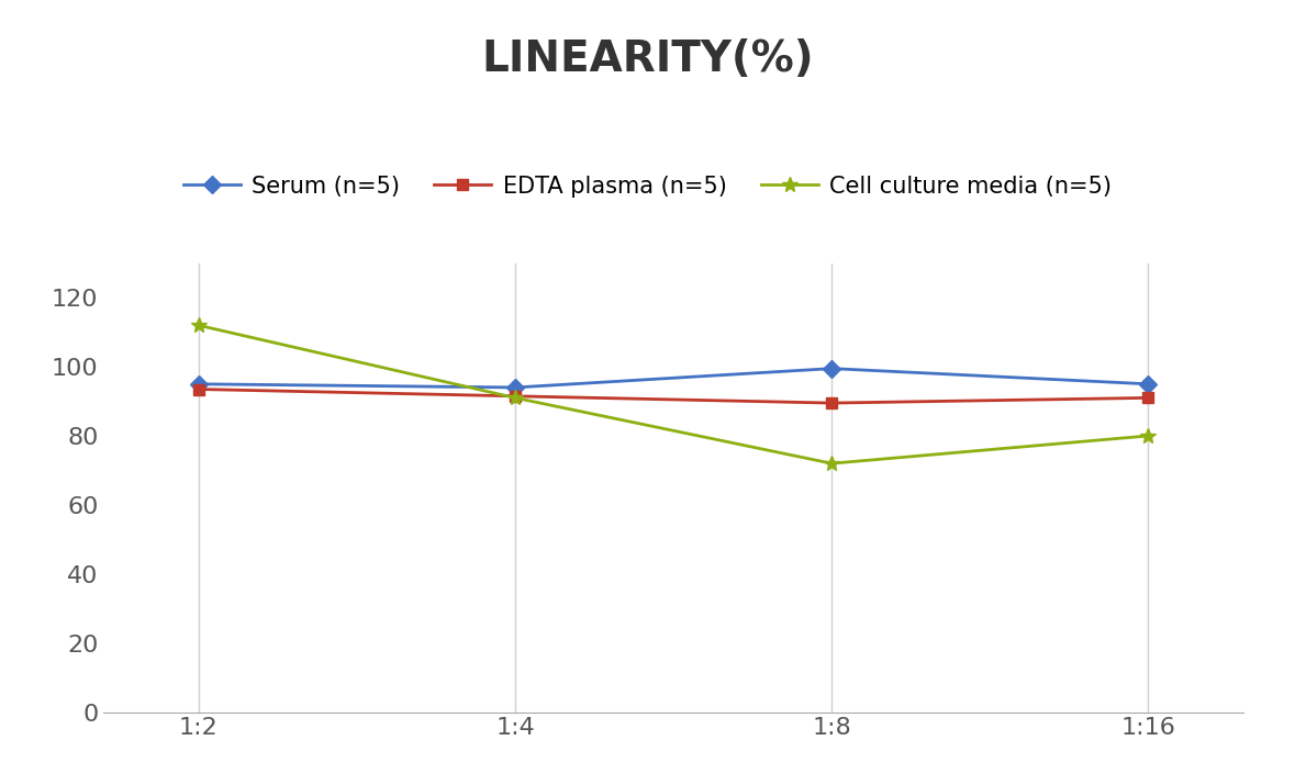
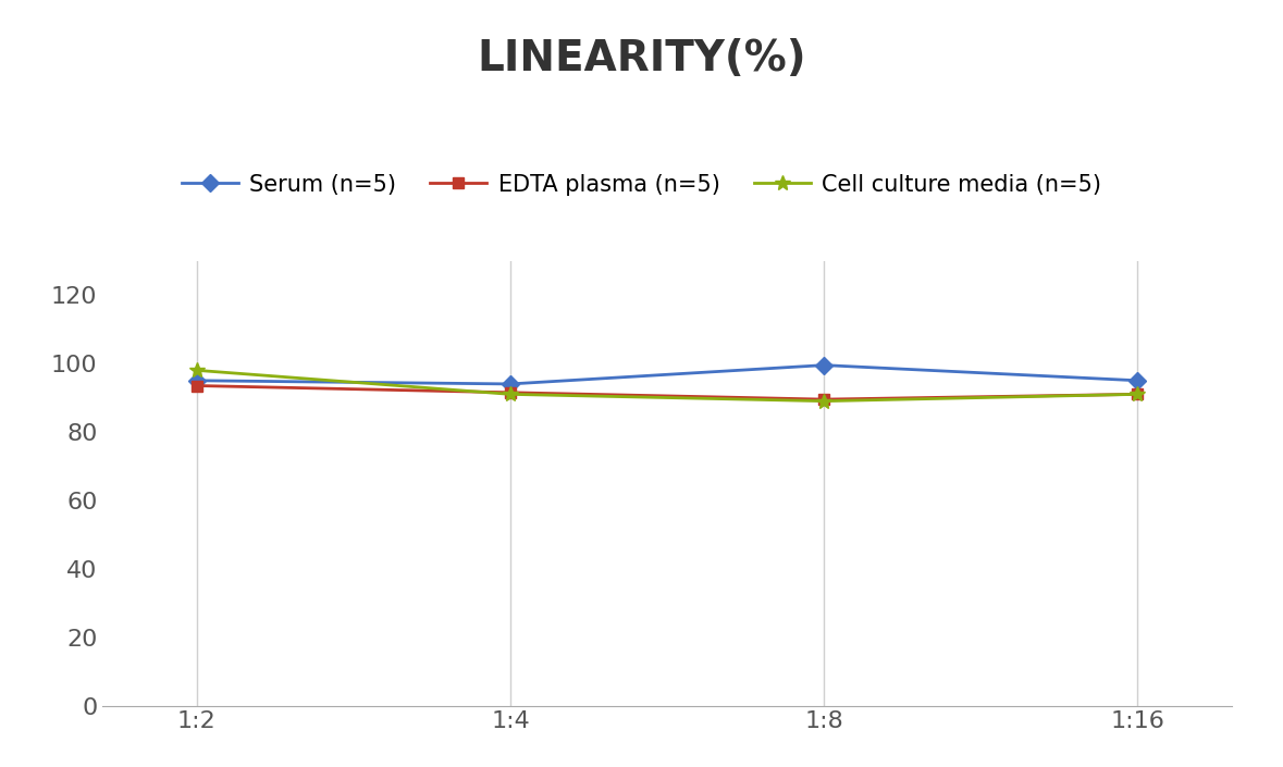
Cell culture media (n=5)/1:2: 112 -> 98
Cell culture media (n=5)/1:8: 72 -> 89
Cell culture media (n=5)/1:16: 80 -> 91
